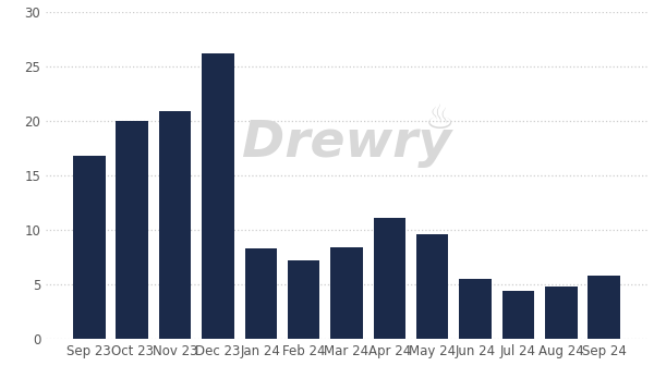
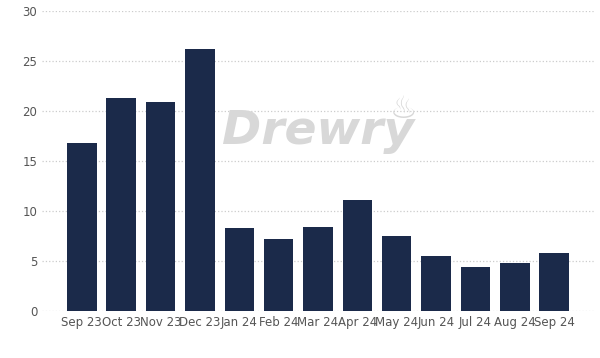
Oct 23: 20.0 -> 21.3
May 24: 9.6 -> 7.5
